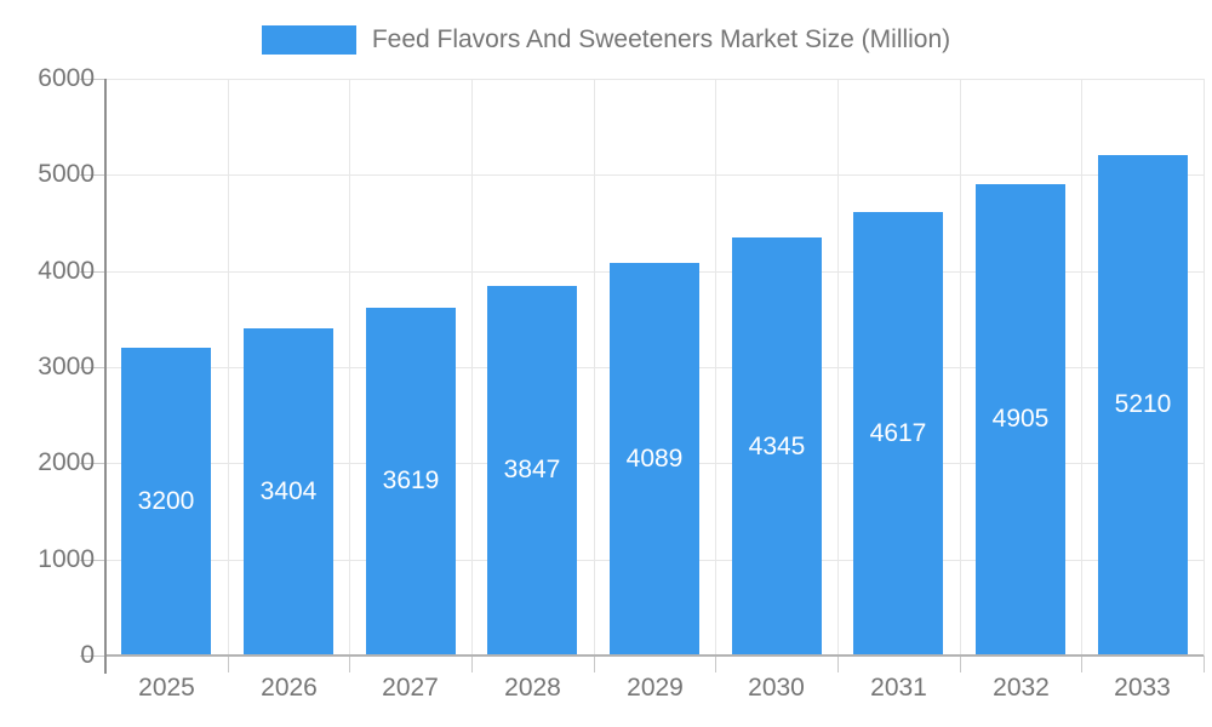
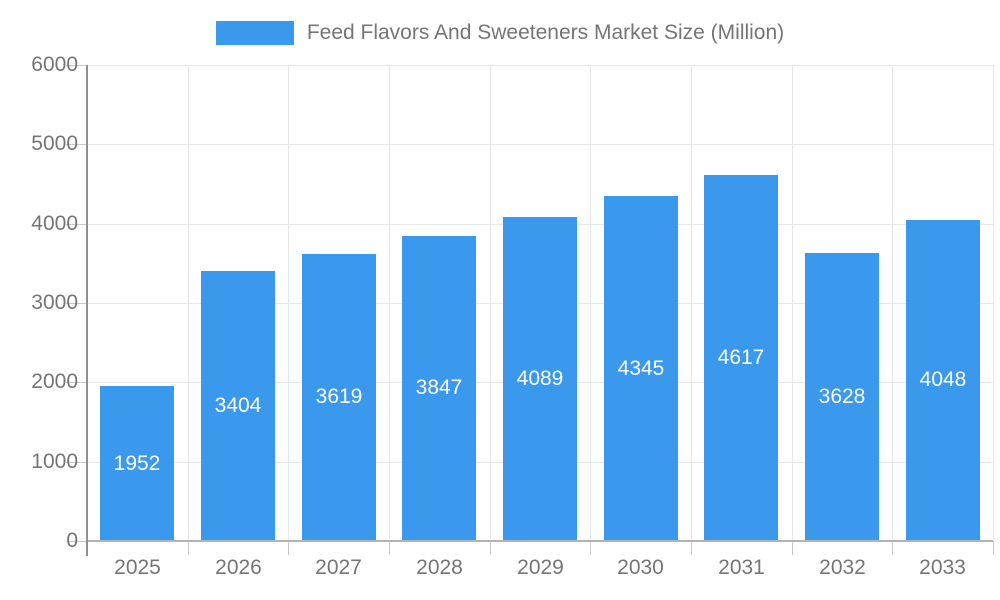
2025: 3200 -> 1952
2032: 4905 -> 3628
2033: 5210 -> 4048
